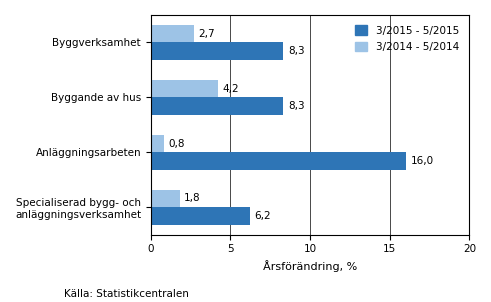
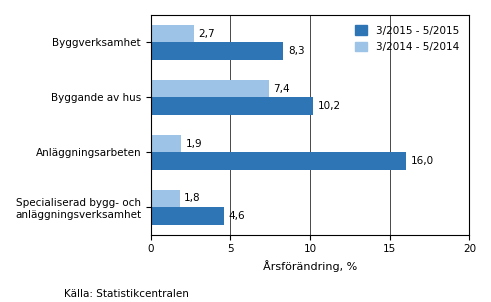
3/2014 - 5/2014/Byggande av hus: 4,2 -> 7,4
3/2015 - 5/2015/Byggande av hus: 8,3 -> 10,2
3/2014 - 5/2014/Anläggningsarbeten: 0,8 -> 1,9
3/2015 - 5/2015/Specialiserad bygg- och anläggningsverksamhet: 6,2 -> 4,6
